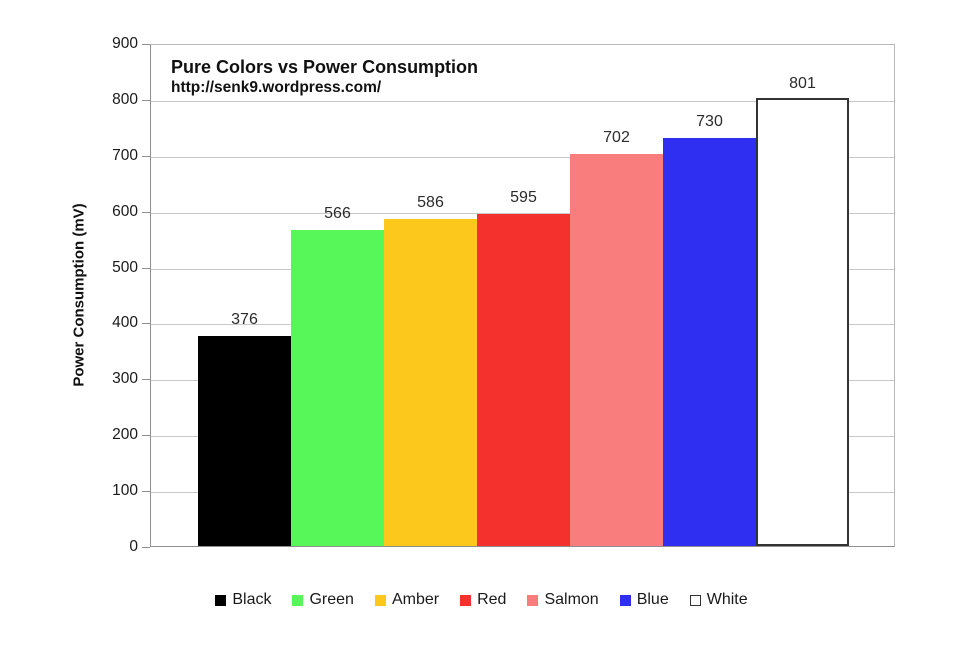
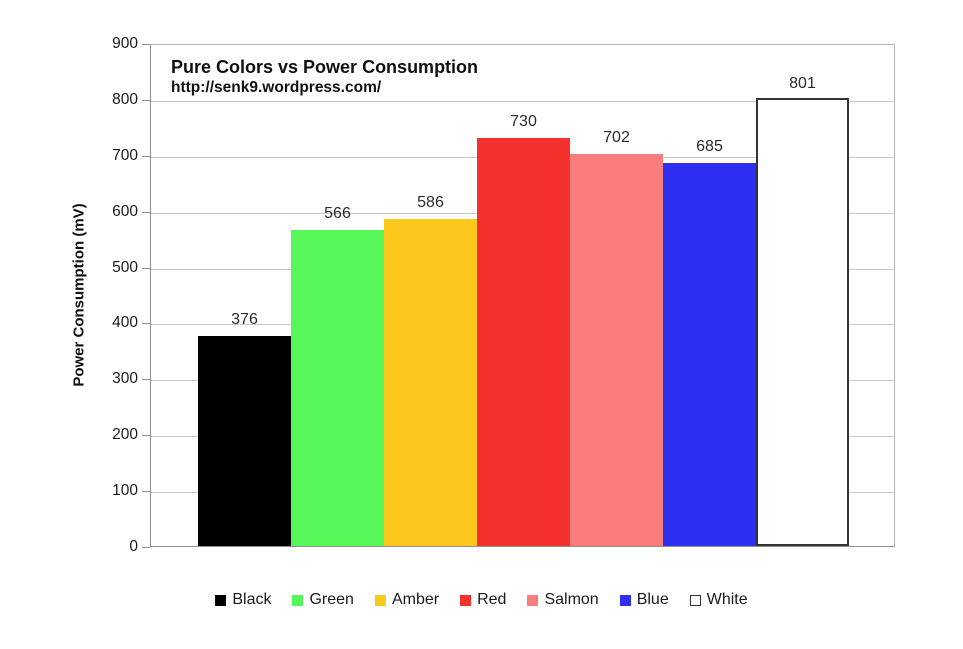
Red: 595 -> 730
Blue: 730 -> 685
